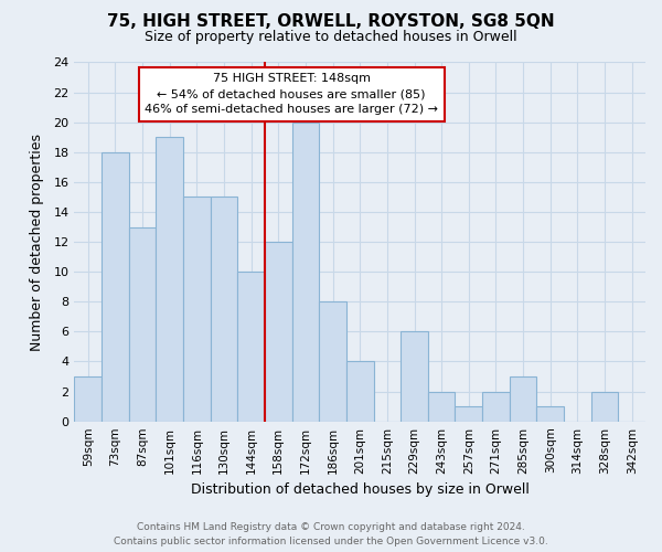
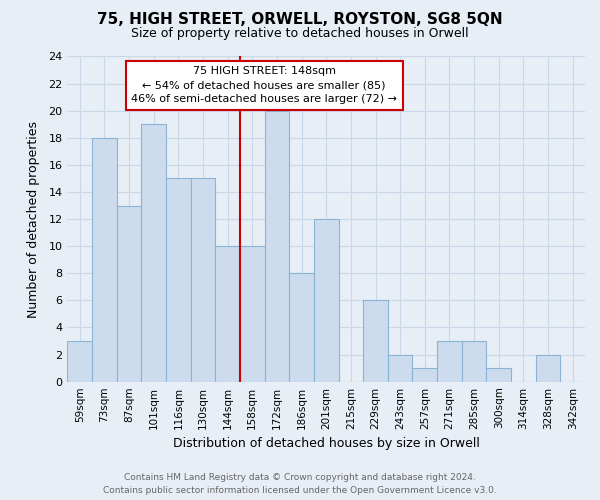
158sqm: 12 -> 10
201sqm: 4 -> 12
271sqm: 2 -> 3
